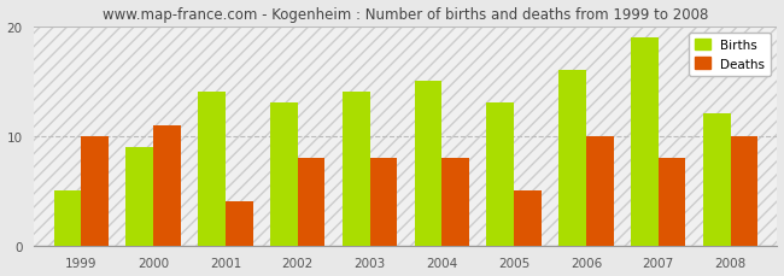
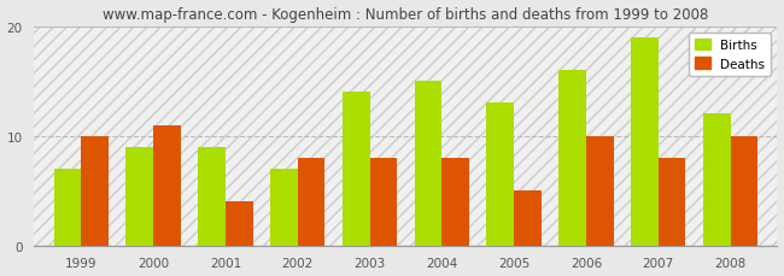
Births/1999: 5 -> 7
Births/2001: 14 -> 9
Births/2002: 13 -> 7
